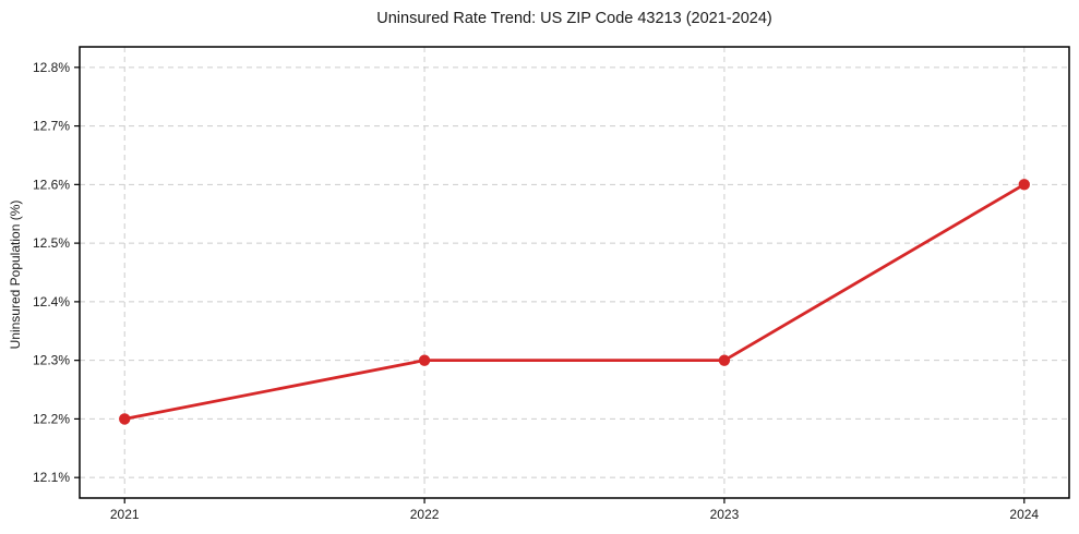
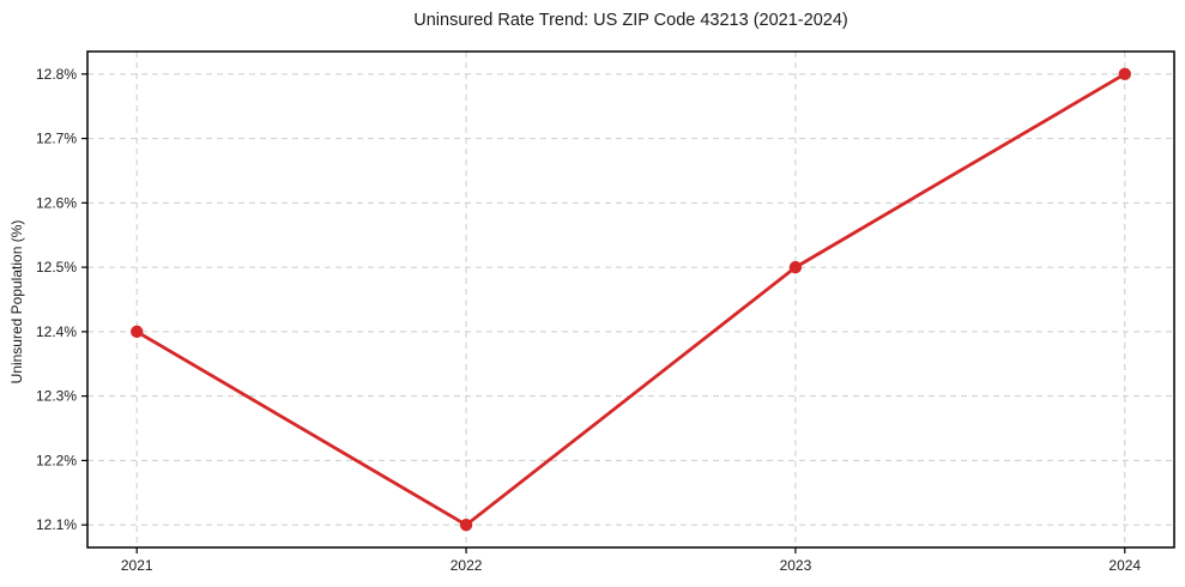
2021: 12.2% -> 12.4%
2022: 12.3% -> 12.1%
2023: 12.3% -> 12.5%
2024: 12.6% -> 12.8%
